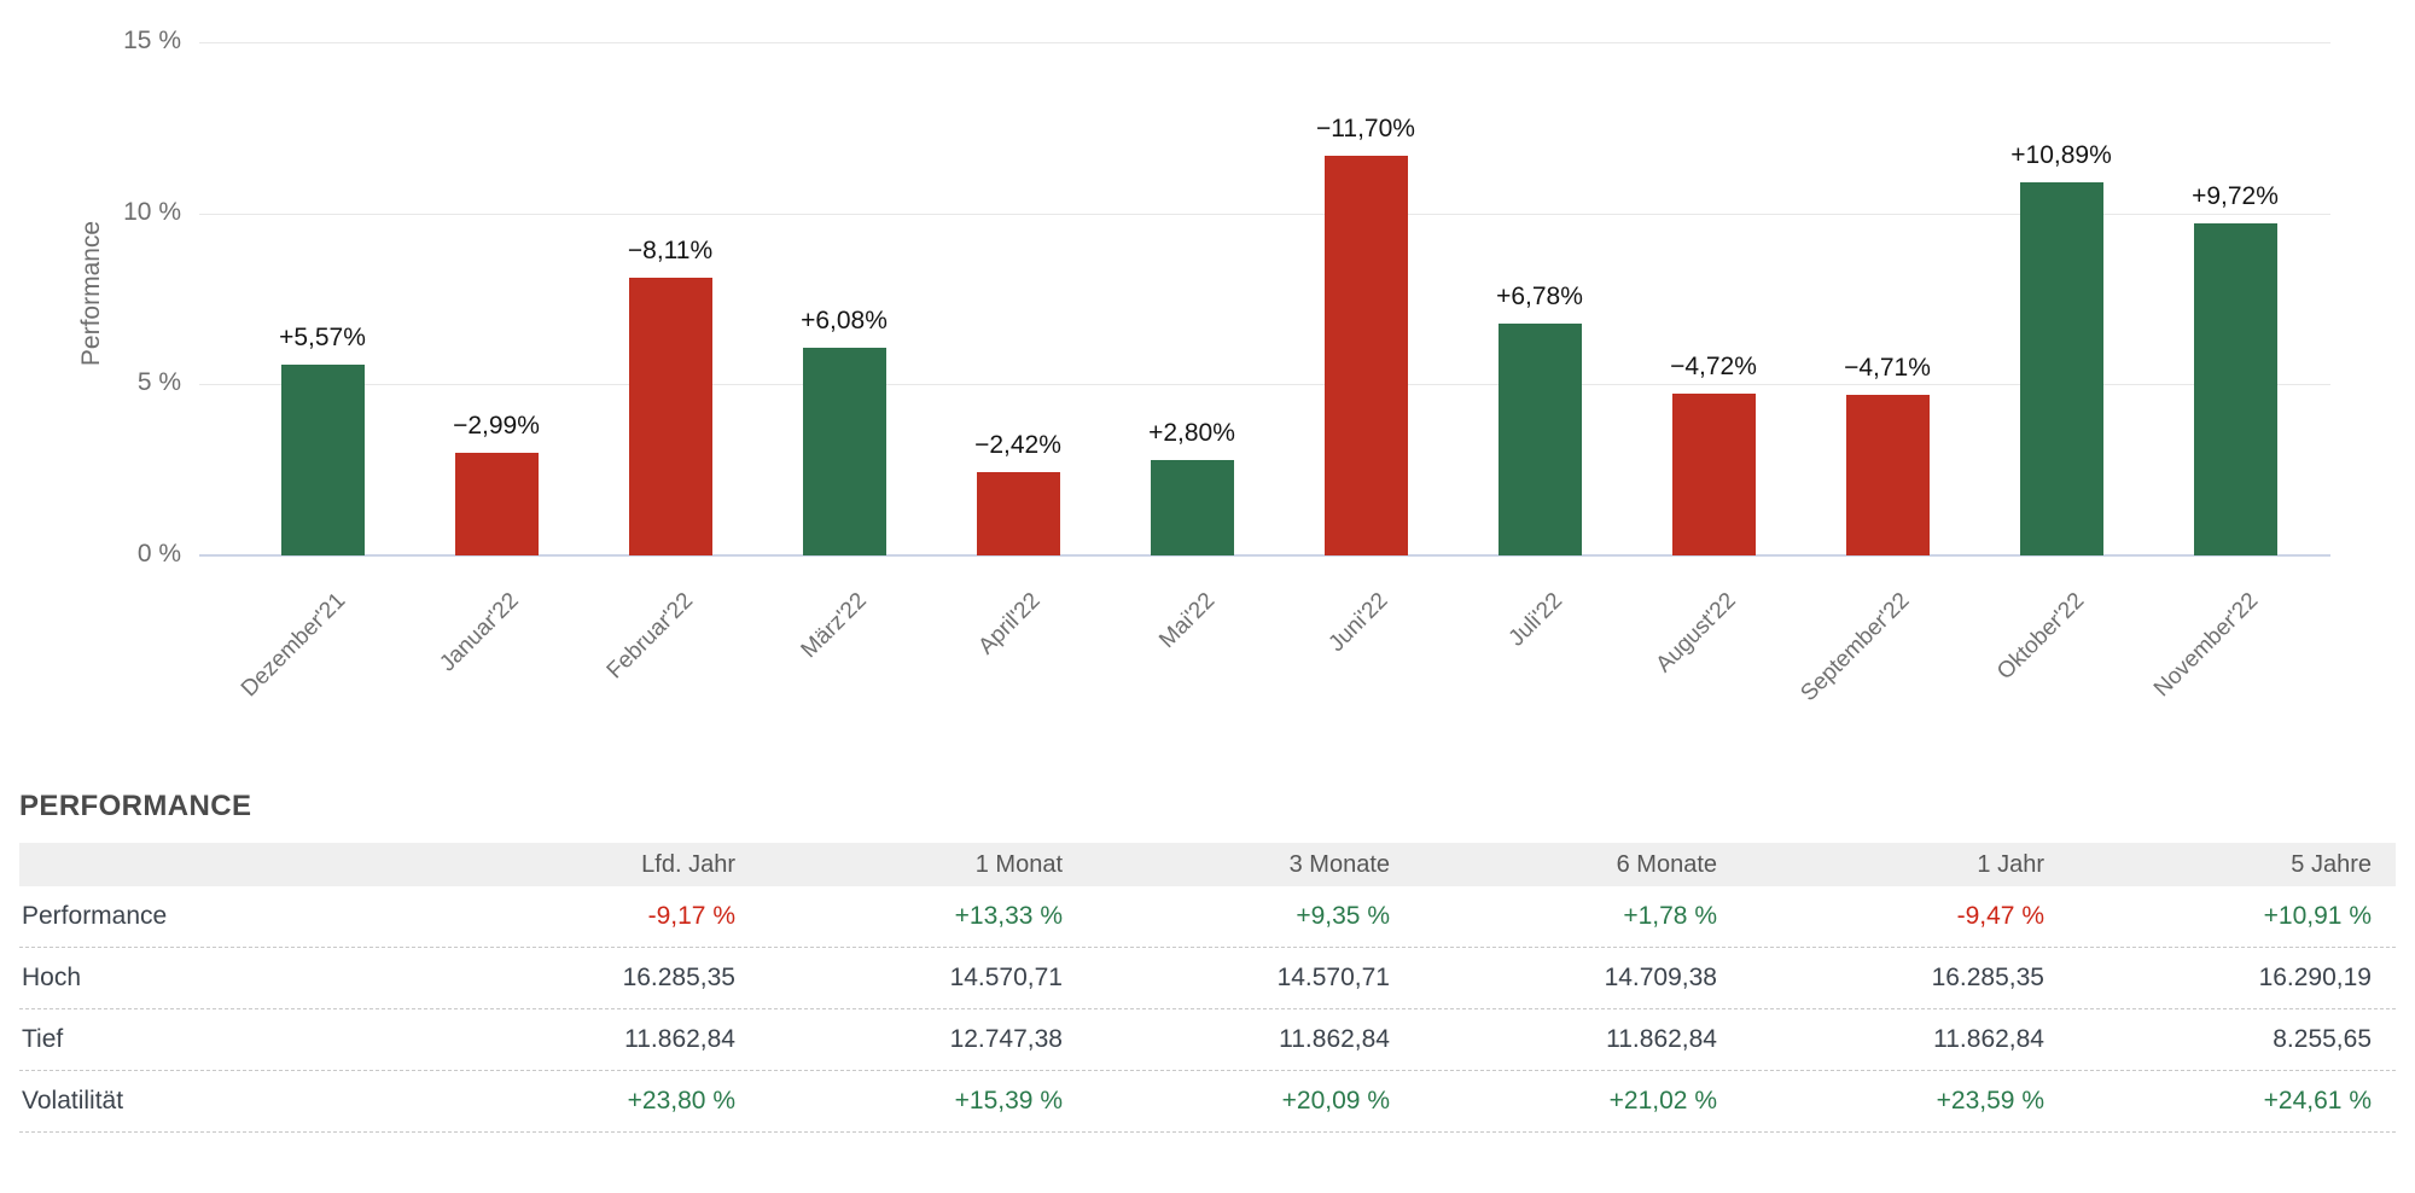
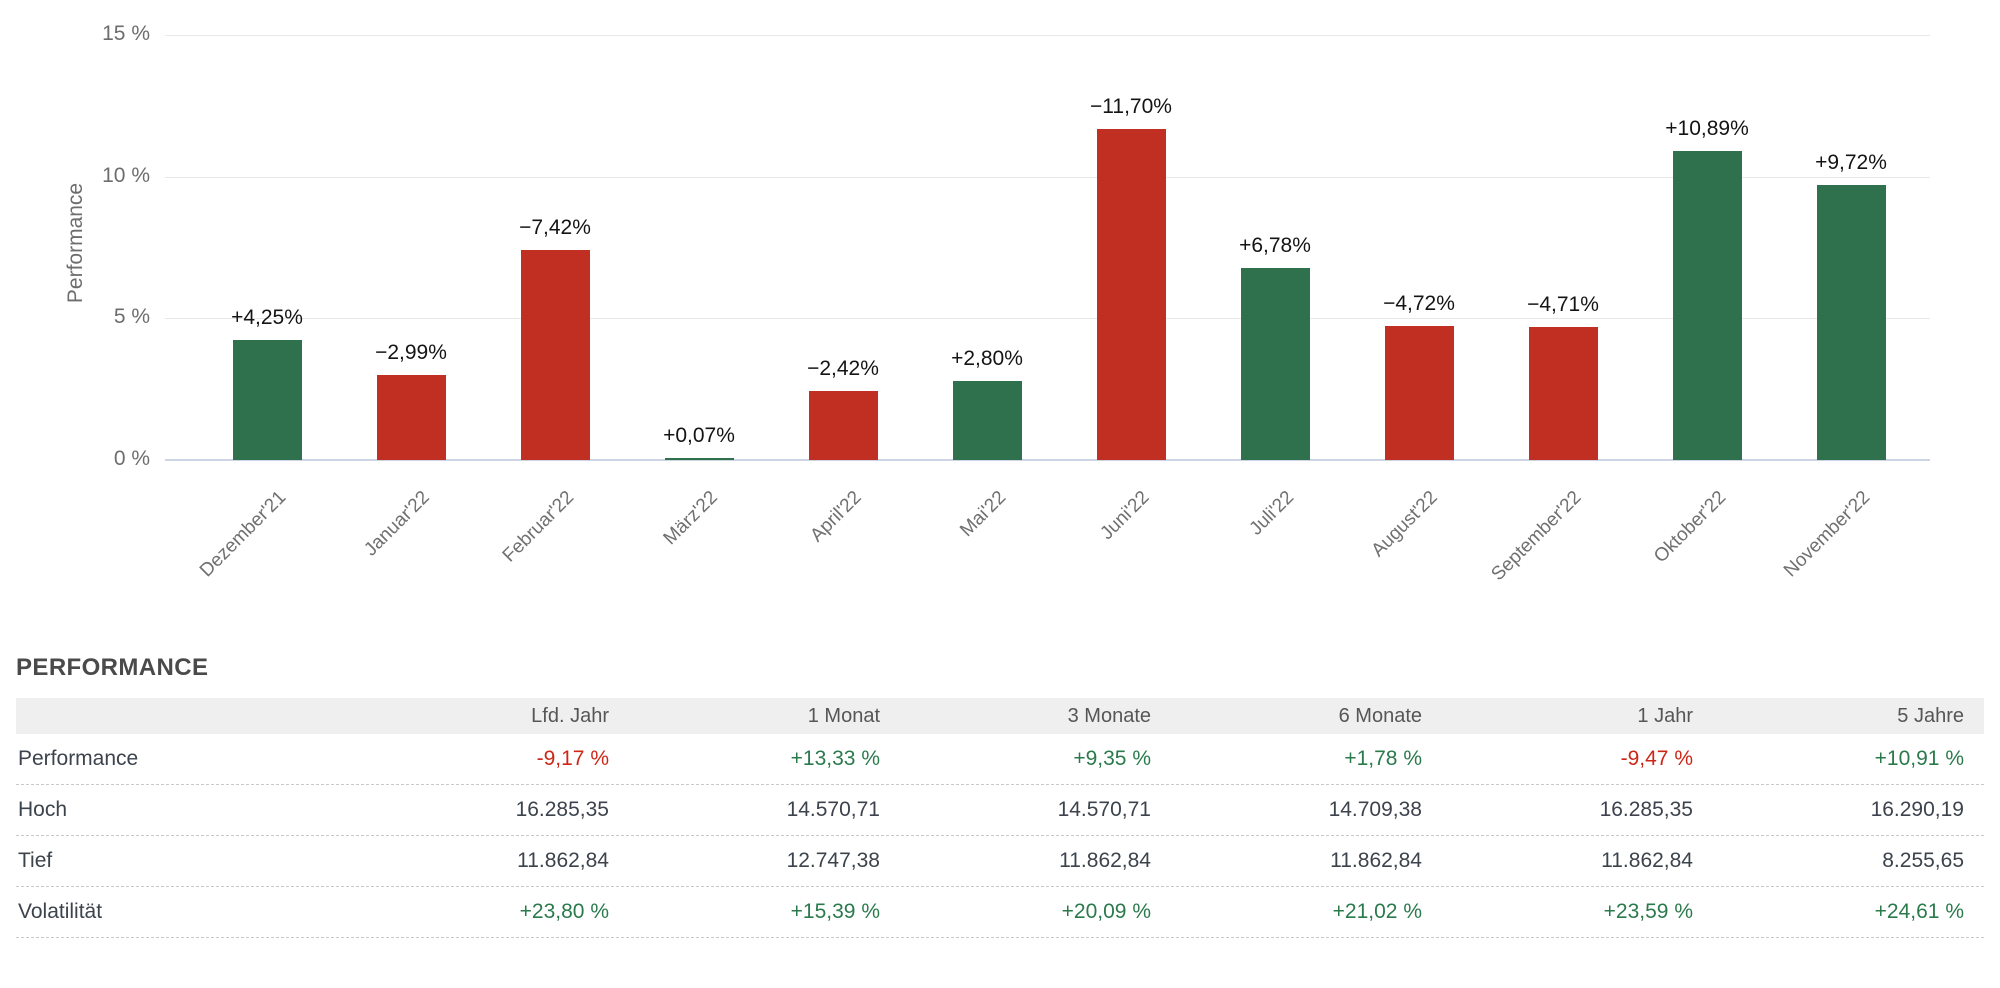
Dezember'21: +5,57% -> +4,25%
Februar'22: −8,11% -> −7,42%
März'22: +6,08% -> +0,07%
